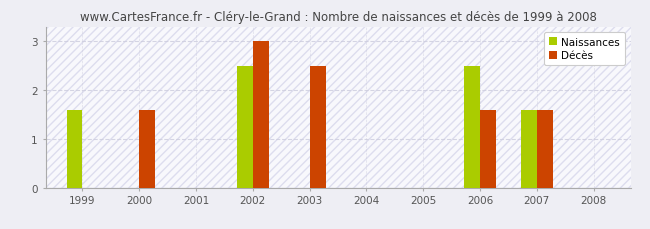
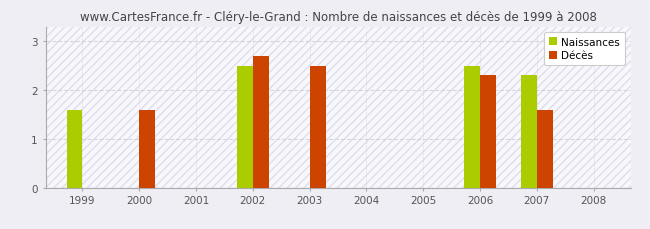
Décès/2002: 3.0 -> 2.7
Décès/2006: 1.6 -> 2.3
Naissances/2007: 1.6 -> 2.3
